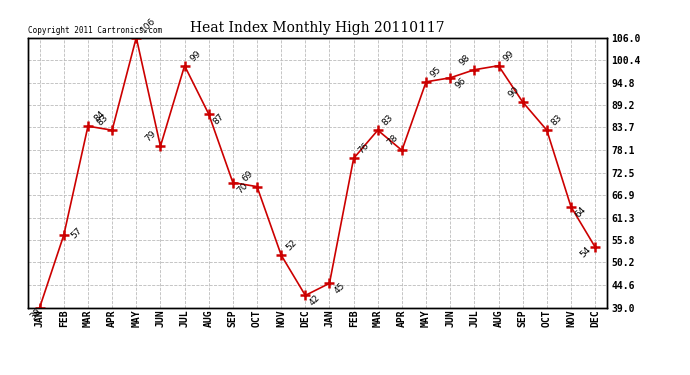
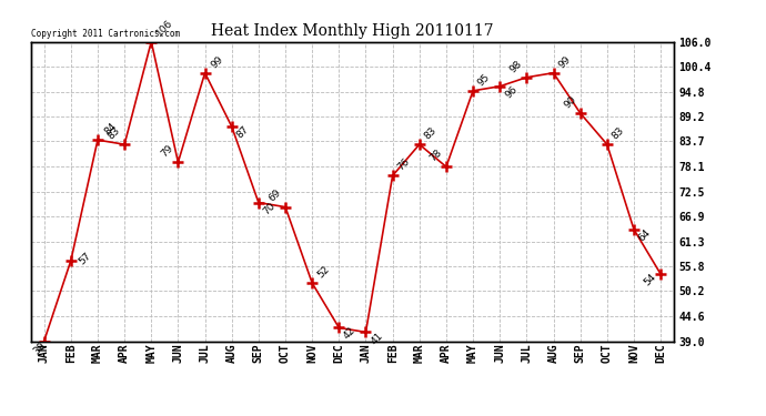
JAN: 45 -> 41
